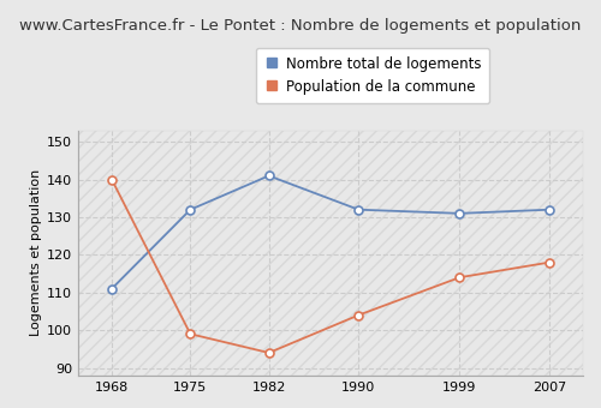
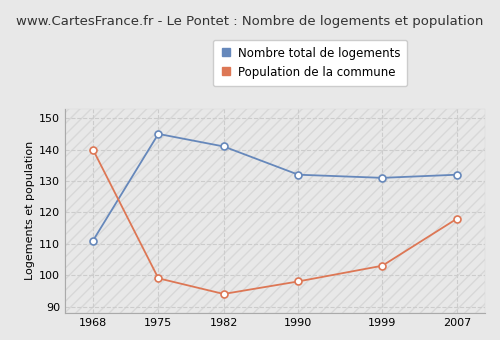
Nombre total de logements/1975: 132 -> 145
Population de la commune/1990: 104 -> 98
Population de la commune/1999: 114 -> 103
